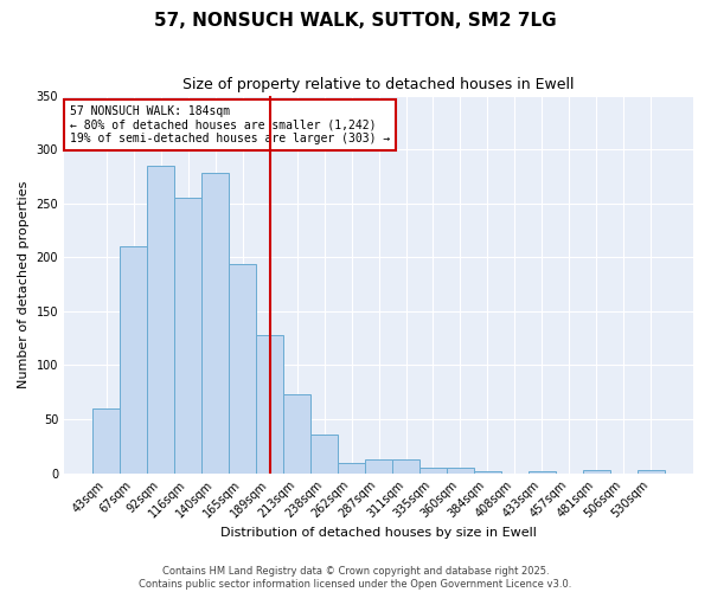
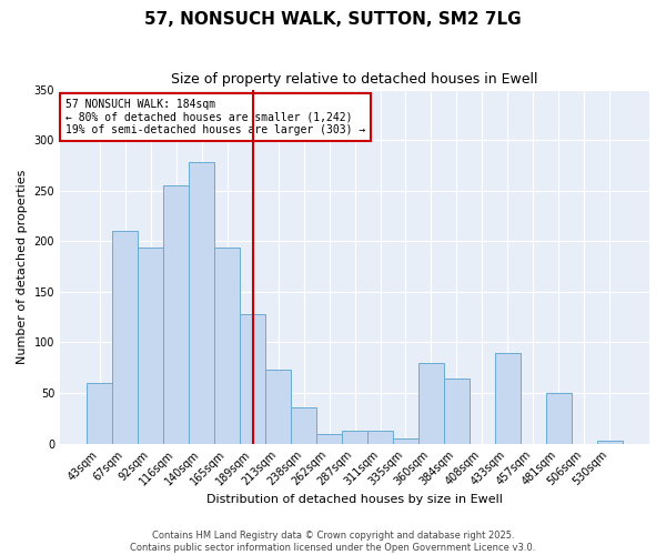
92sqm: 285 -> 194
360sqm: 5 -> 80
384sqm: 2 -> 64
433sqm: 2 -> 90
481sqm: 3 -> 50
